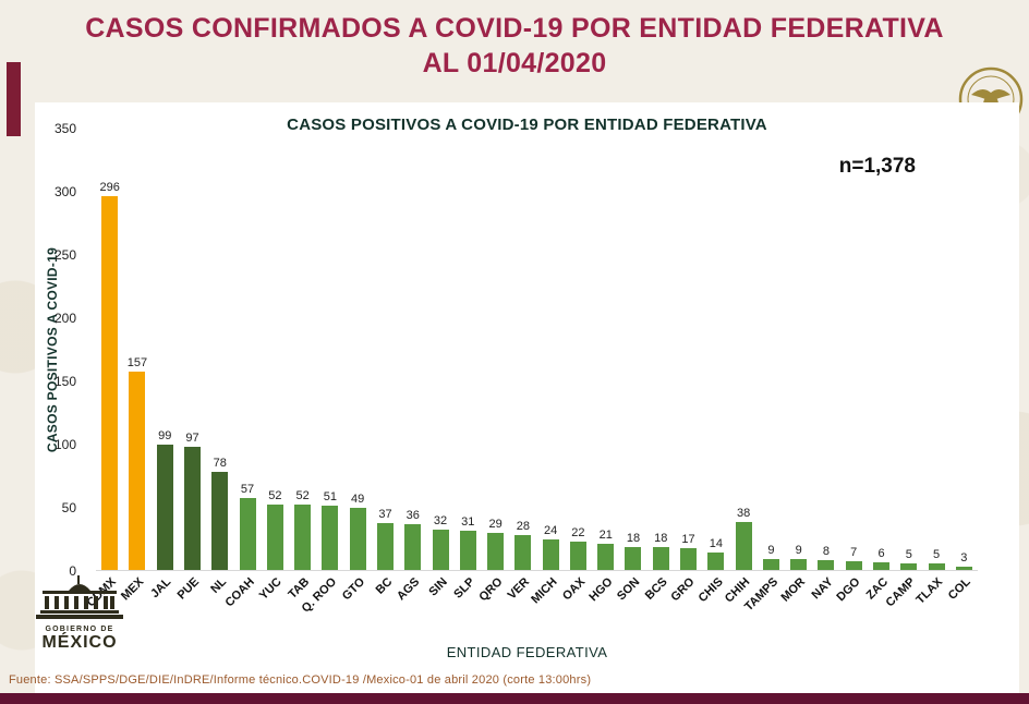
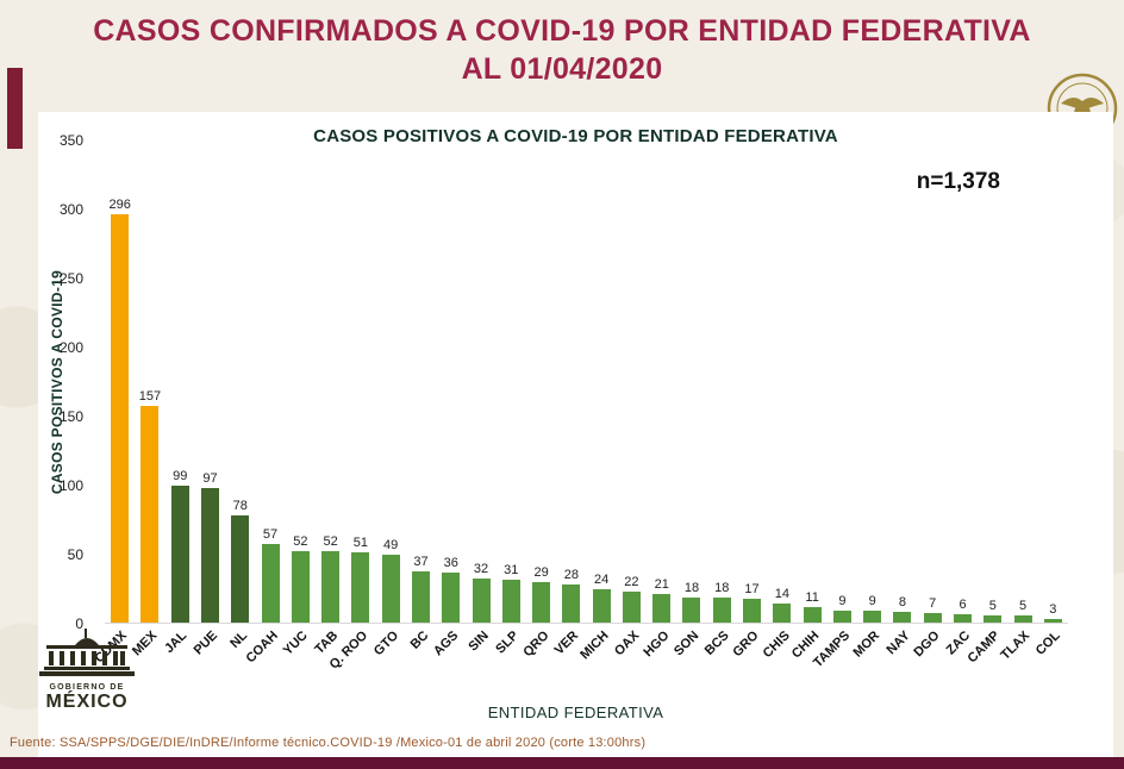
CHIH: 38 -> 11
